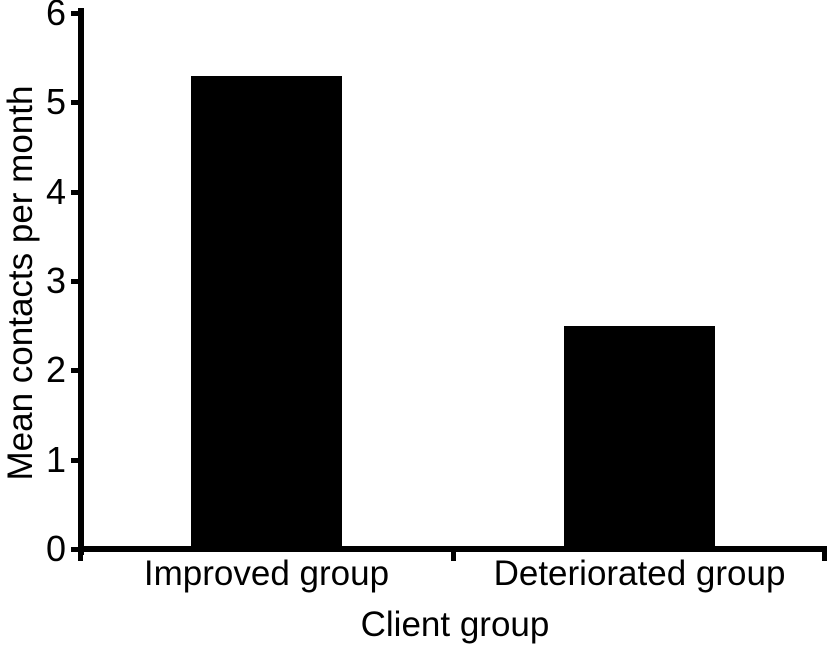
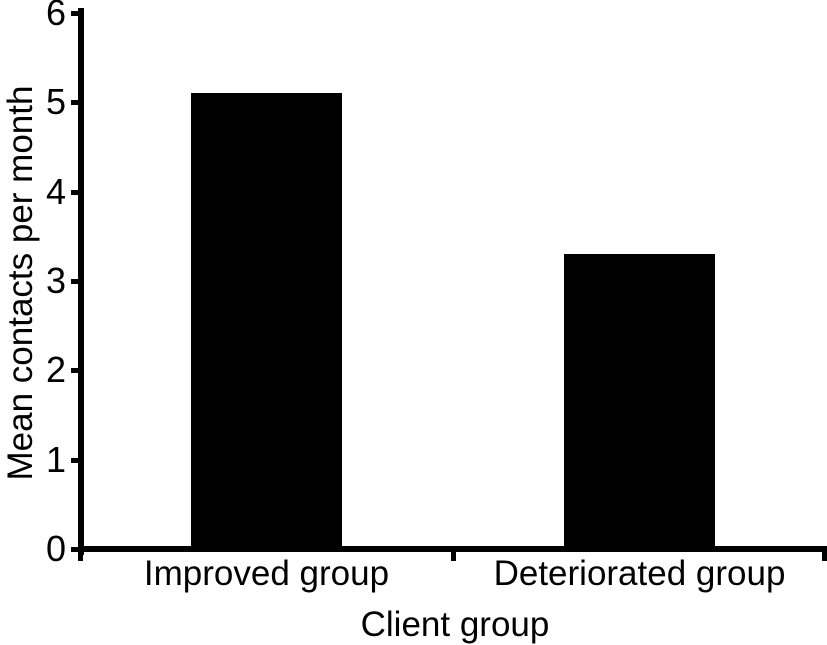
Improved group: 5.3 -> 5.1
Deteriorated group: 2.5 -> 3.3
